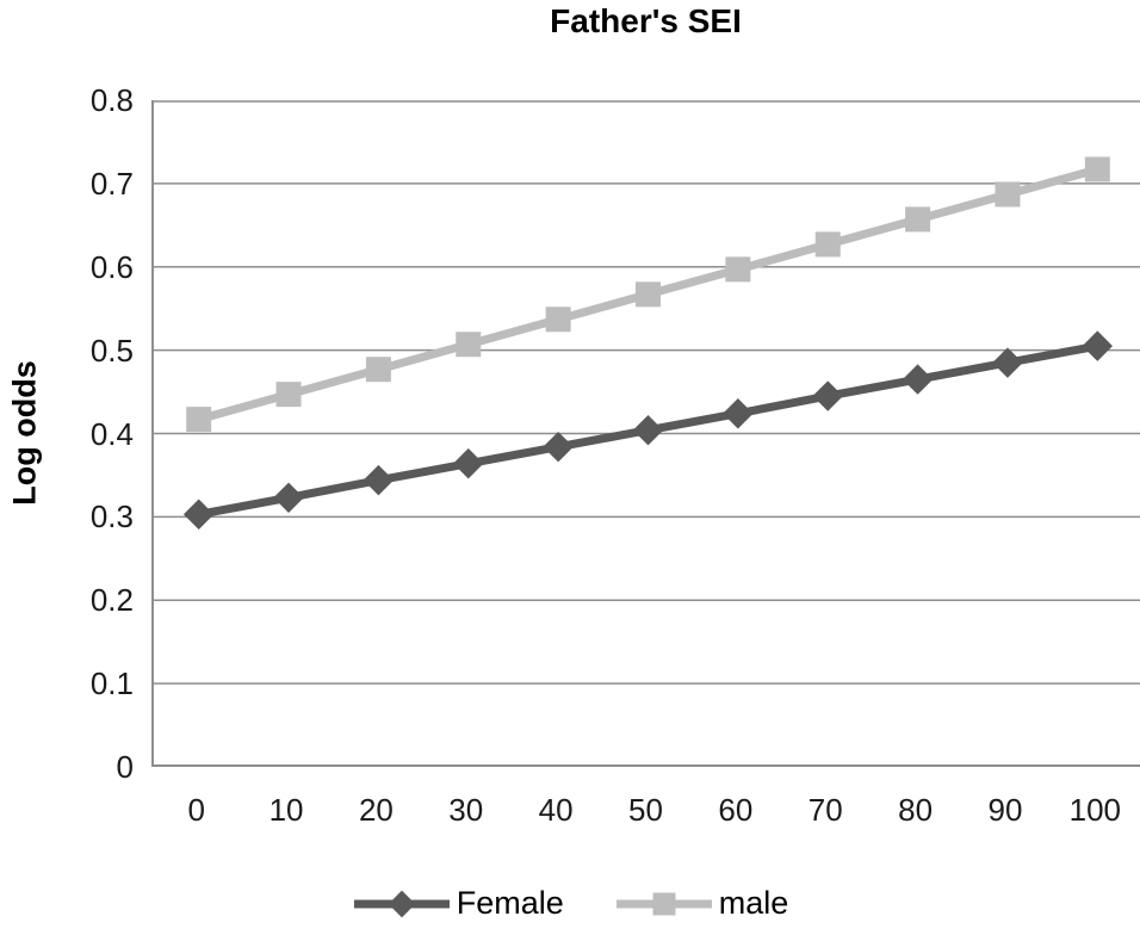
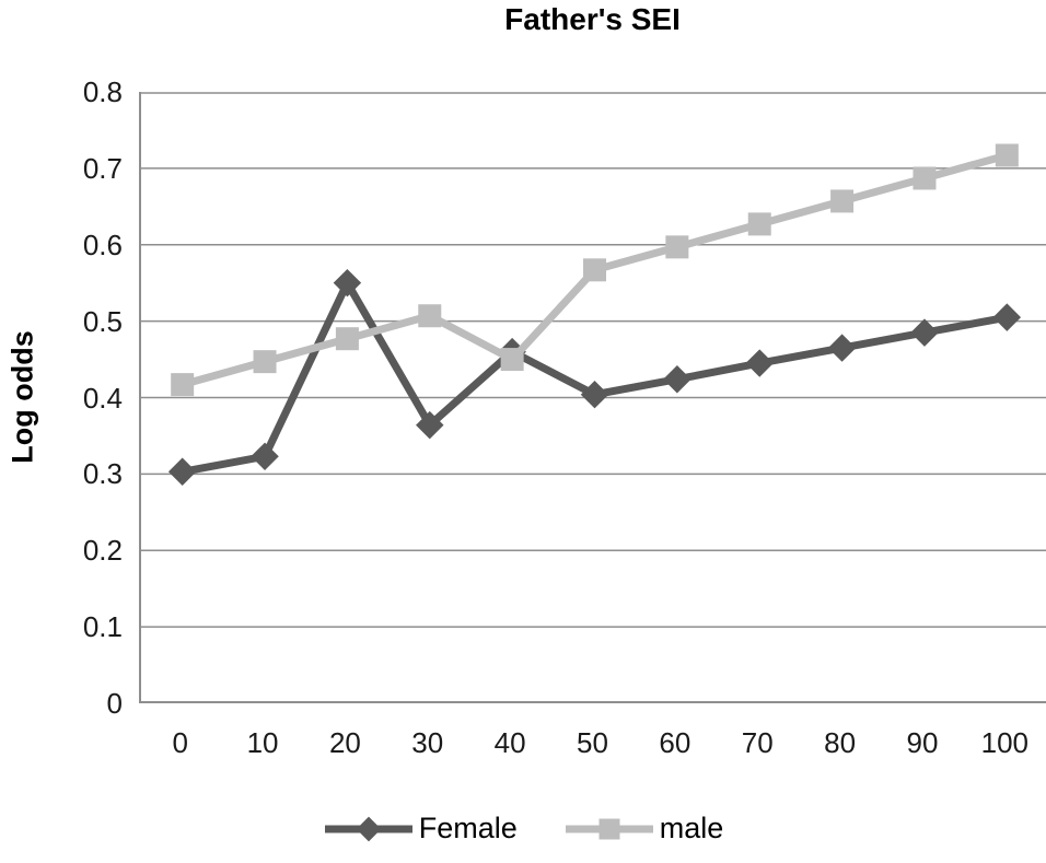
Female/20: 0.34 -> 0.55
Female/40: 0.38 -> 0.46
male/40: 0.54 -> 0.45
